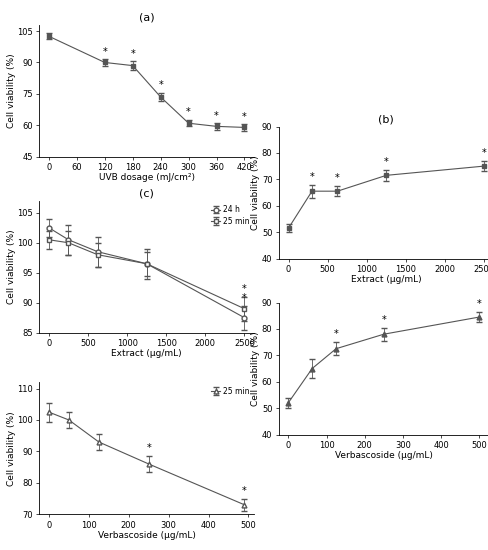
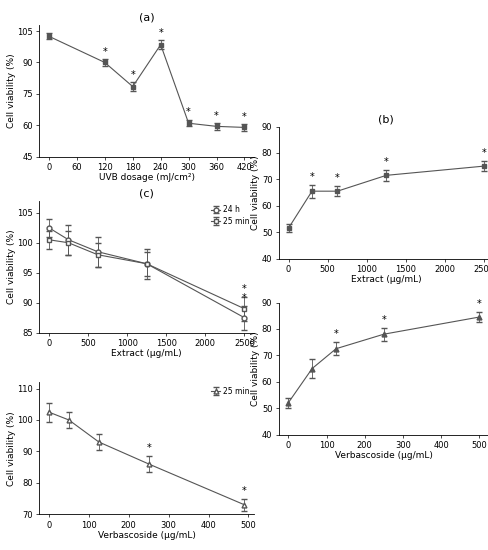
(a)/180: 88.5 -> 78.5
(a)/240: 73.5 -> 98.5
